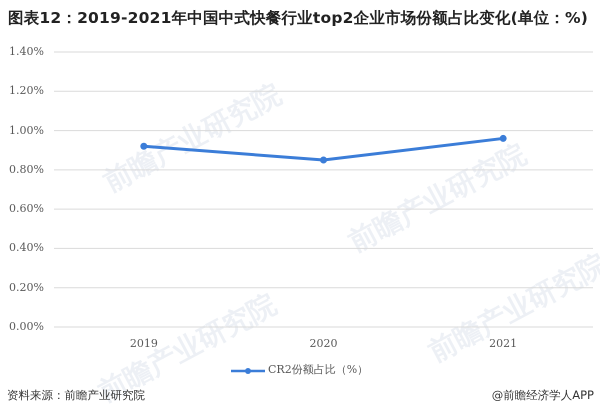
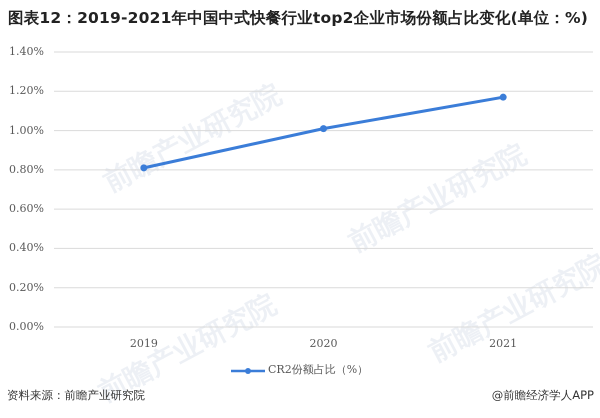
2019: 0.92% -> 0.81%
2020: 0.85% -> 1.01%
2021: 0.96% -> 1.17%
